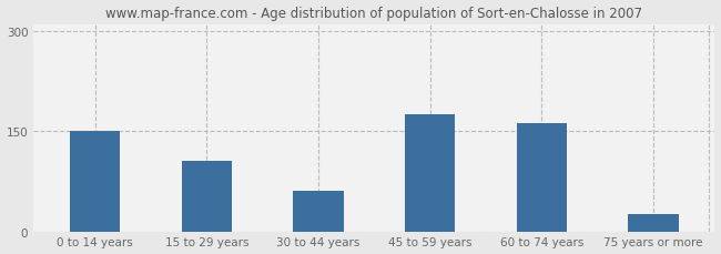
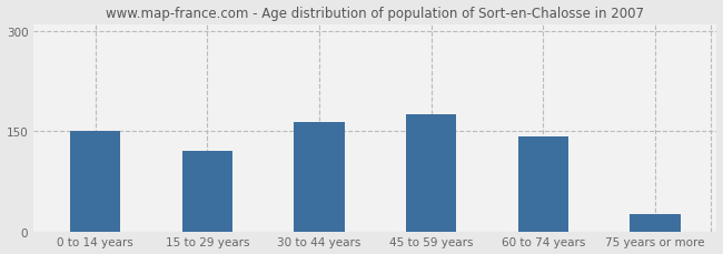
15 to 29 years: 106 -> 120
30 to 44 years: 60 -> 163
60 to 74 years: 162 -> 141
